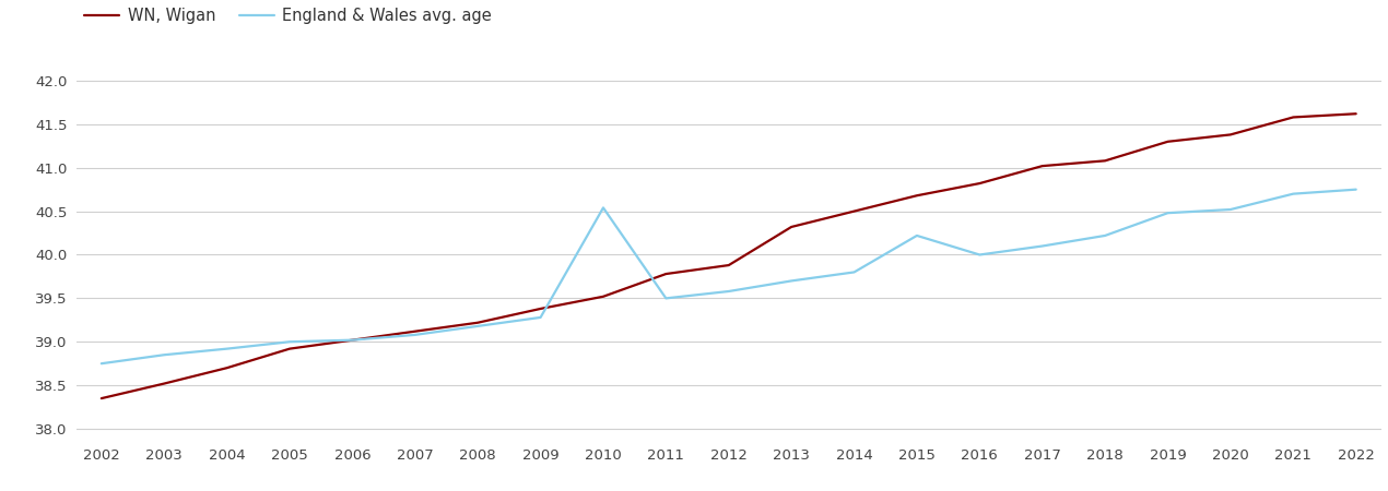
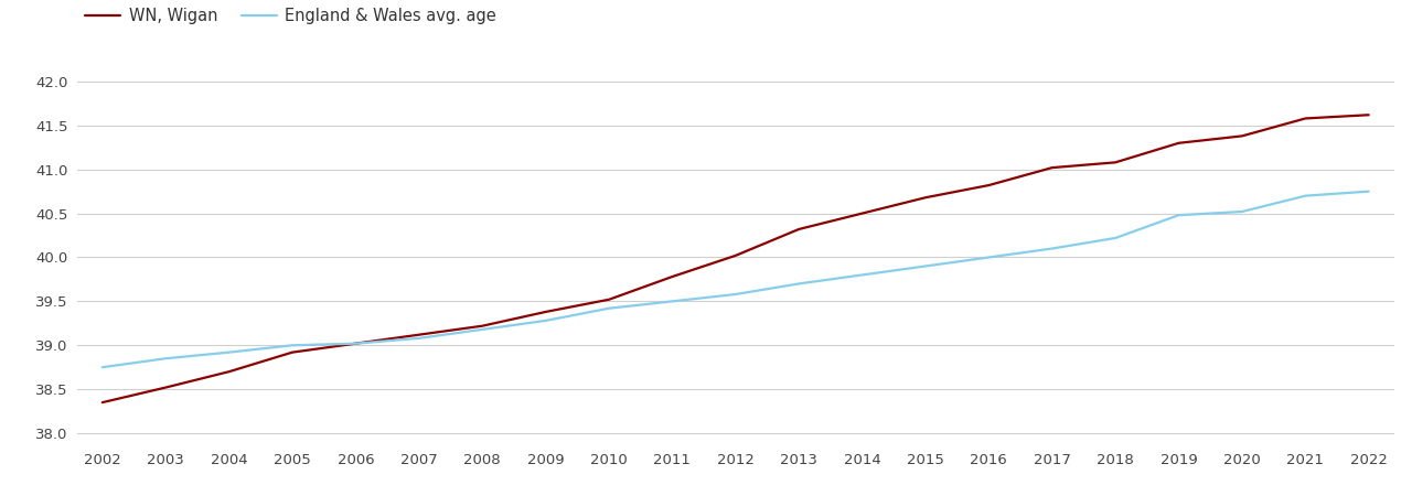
England & Wales avg. age/2010: 40.54 -> 39.42
WN, Wigan/2012: 39.88 -> 40.02
England & Wales avg. age/2015: 40.22 -> 39.90
